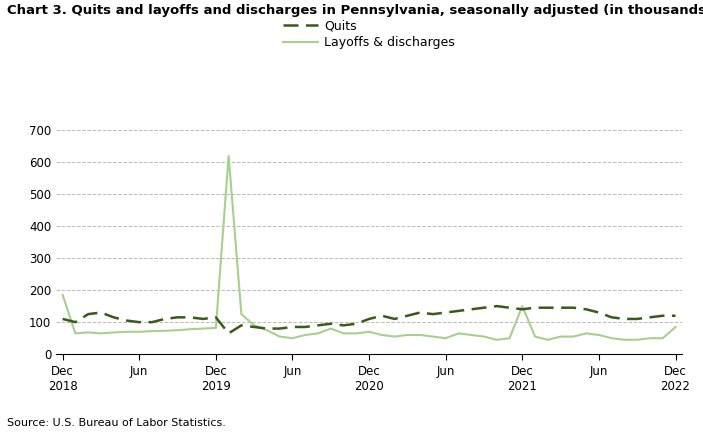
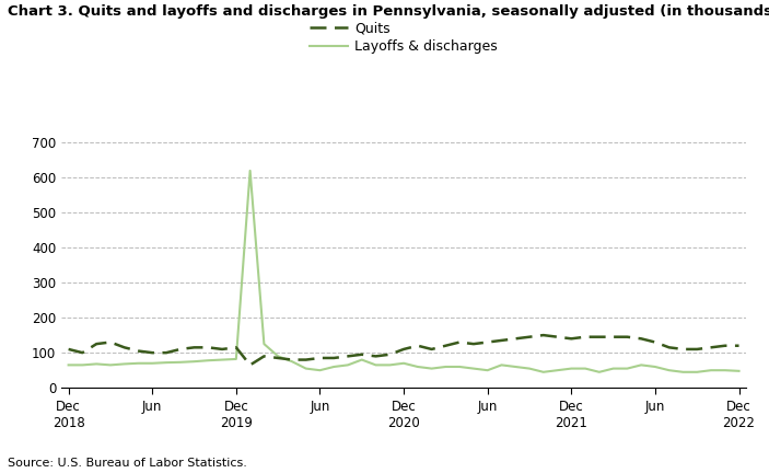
Layoffs & discharges/Dec 2018: 185 -> 65
Layoffs & discharges/Dec 2021: 150 -> 55
Layoffs & discharges/Dec 2022: 85 -> 48
